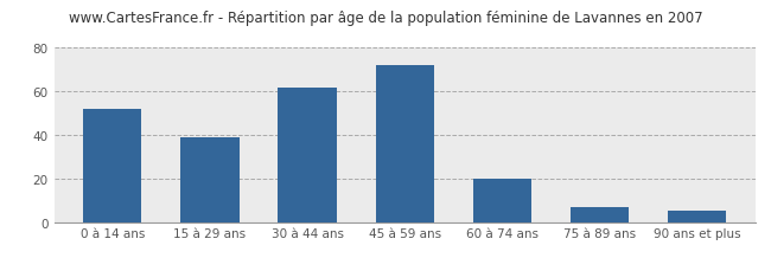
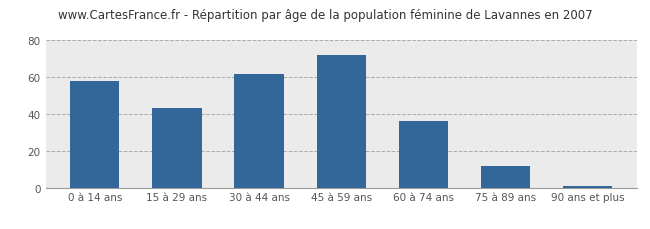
0 à 14 ans: 52 -> 58
15 à 29 ans: 39 -> 43
60 à 74 ans: 20 -> 36
75 à 89 ans: 7 -> 12
90 ans et plus: 5 -> 1
